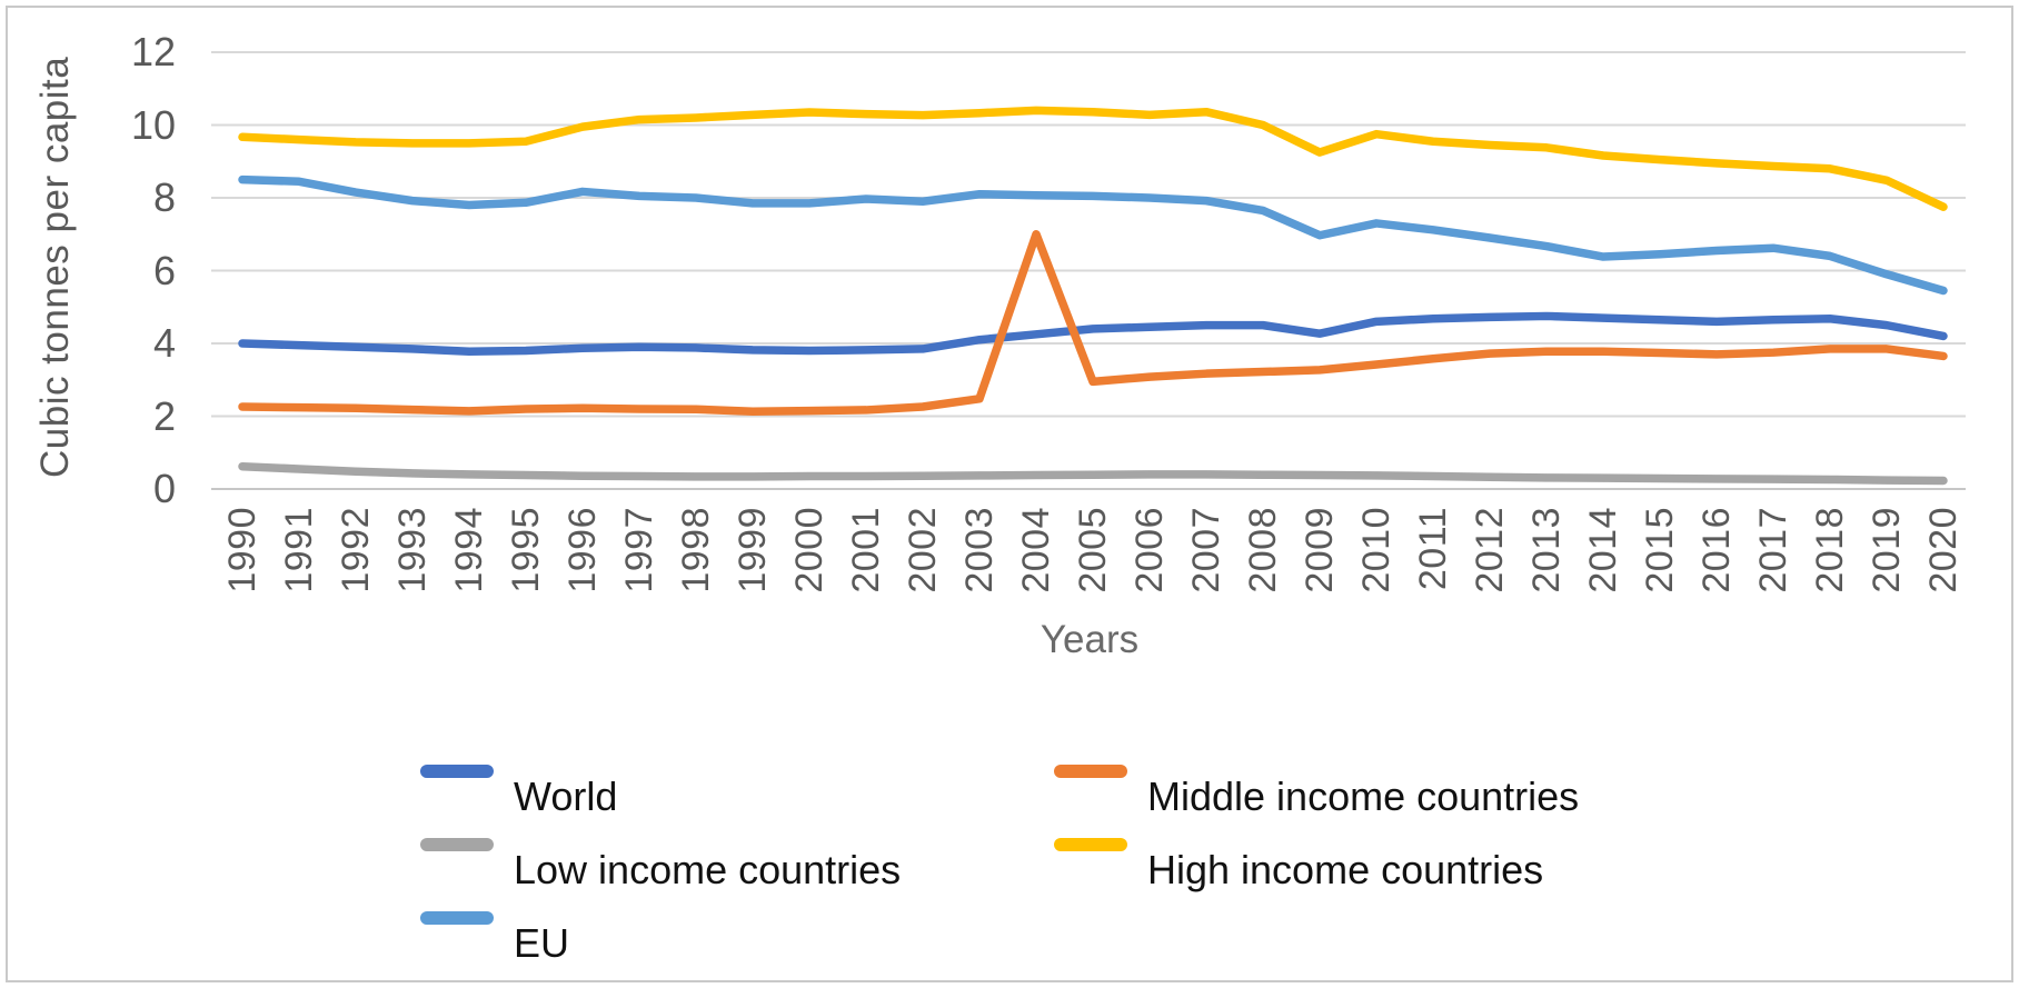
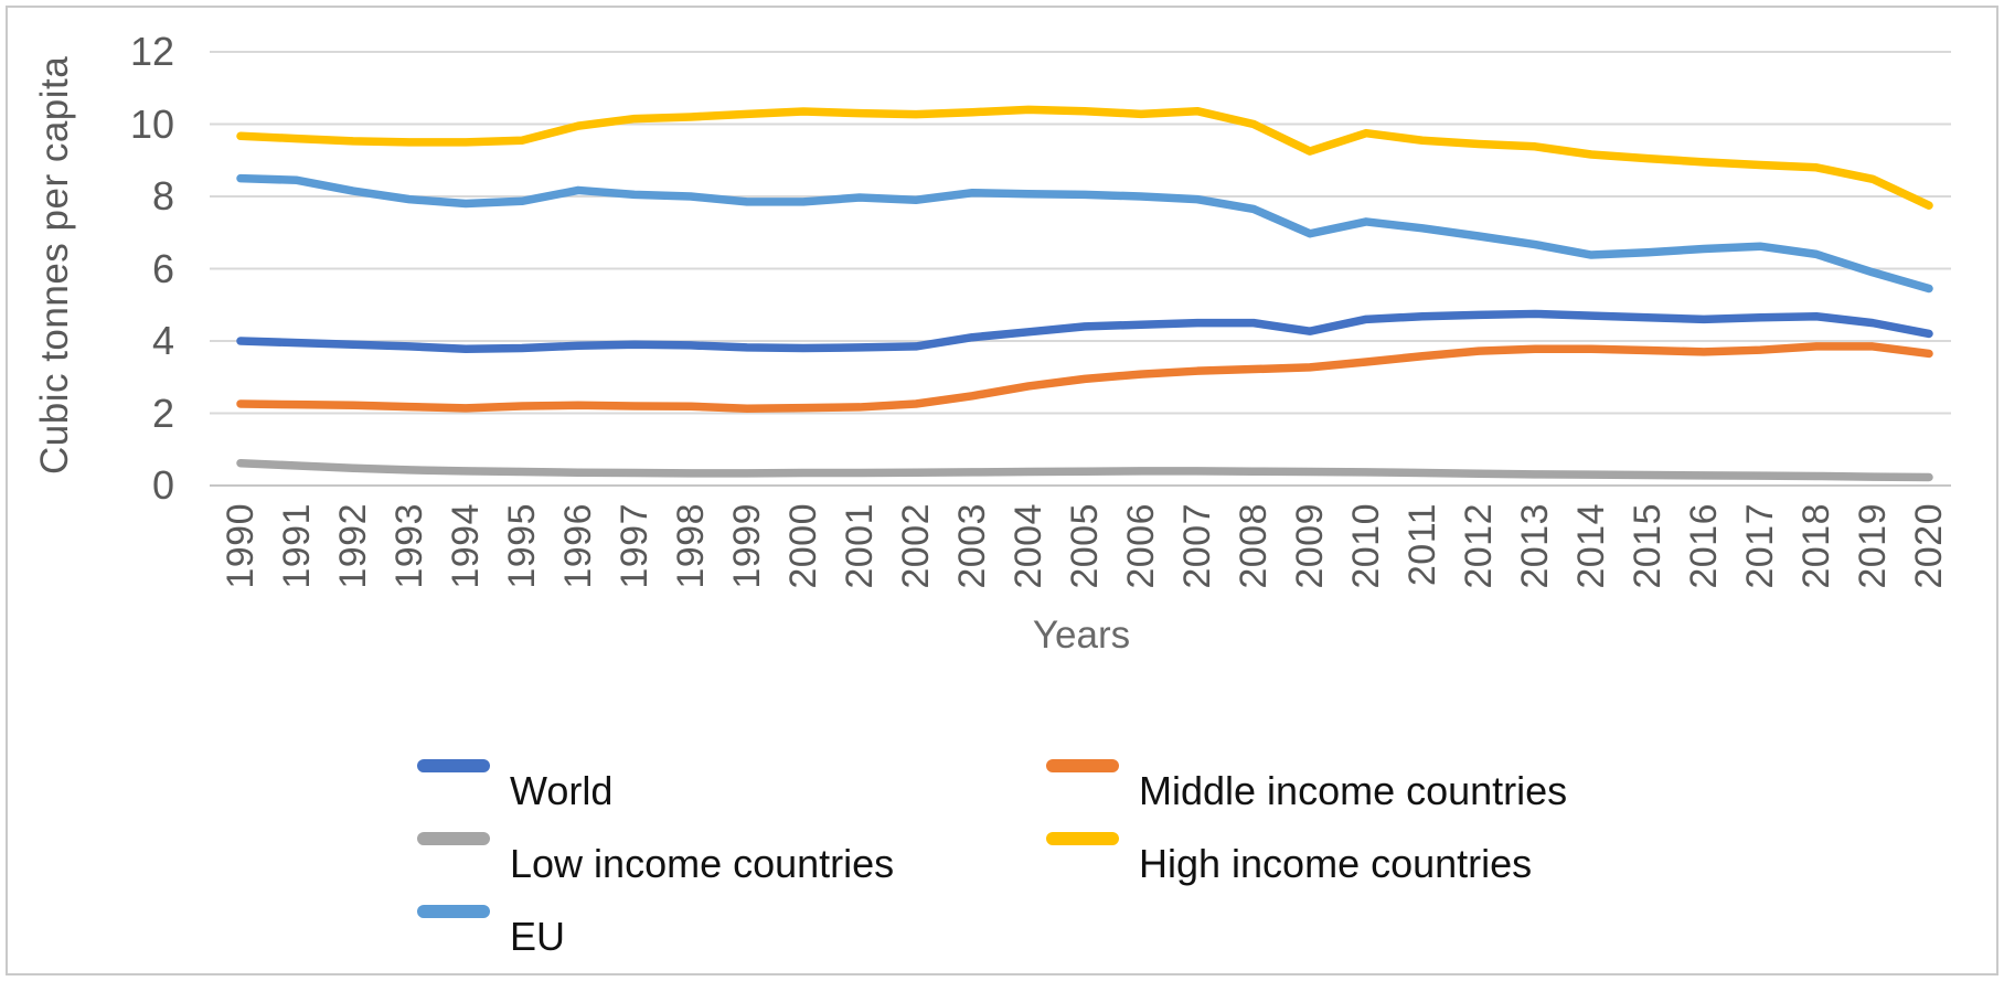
Middle income countries/2004: 7.0 -> 2.8
